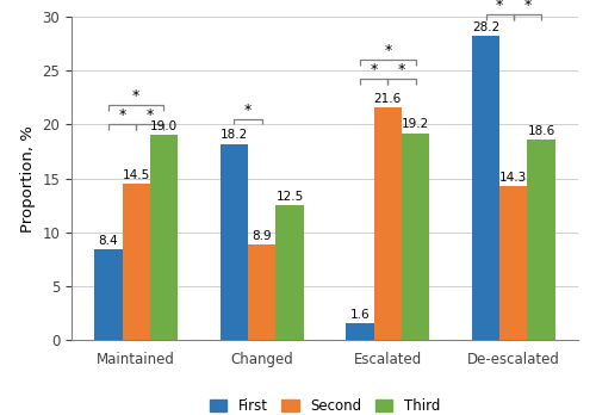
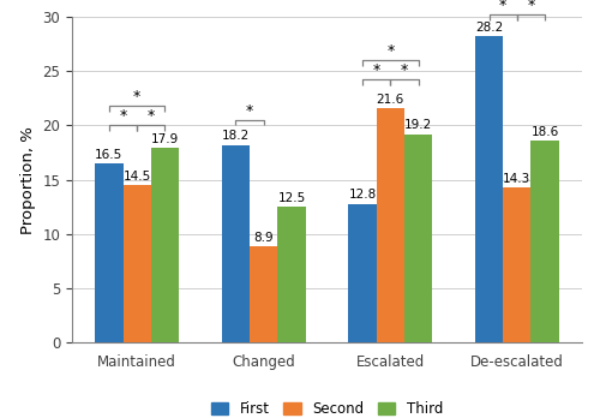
First/Maintained: 8.4 -> 16.5
Third/Maintained: 19.0 -> 17.9
First/Escalated: 1.6 -> 12.8
